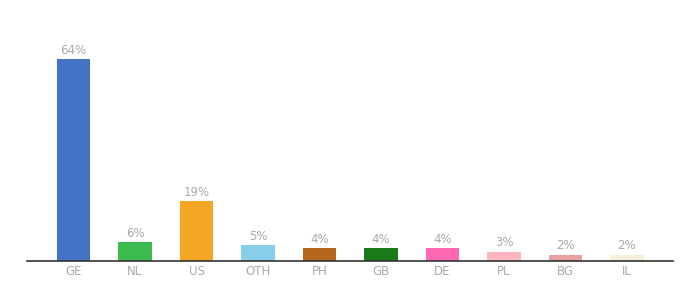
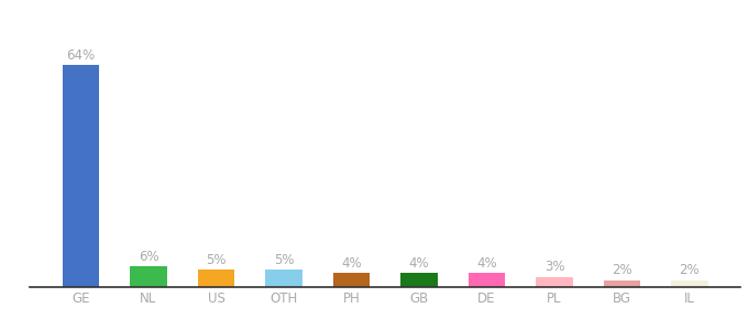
US: 19% -> 5%
